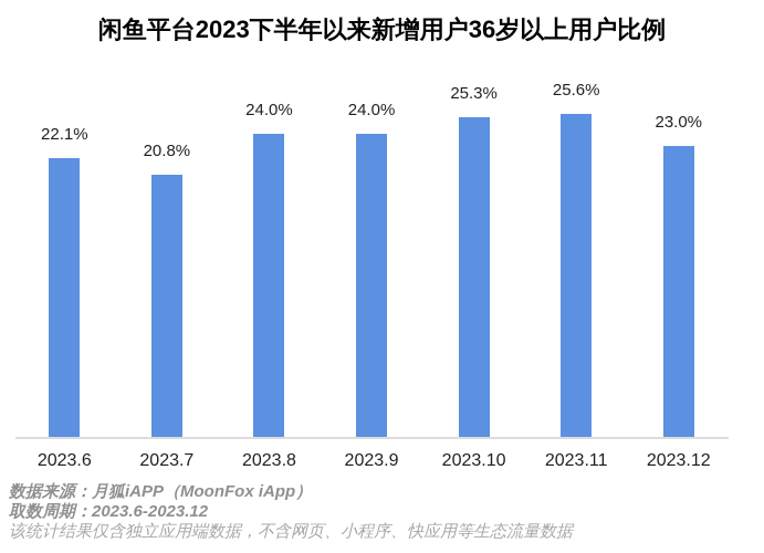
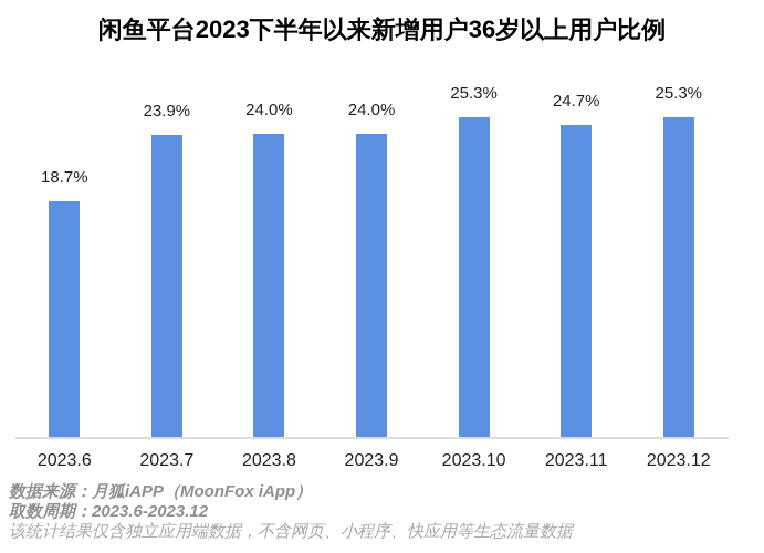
2023.6: 22.1% -> 18.7%
2023.7: 20.8% -> 23.9%
2023.11: 25.6% -> 24.7%
2023.12: 23.0% -> 25.3%
